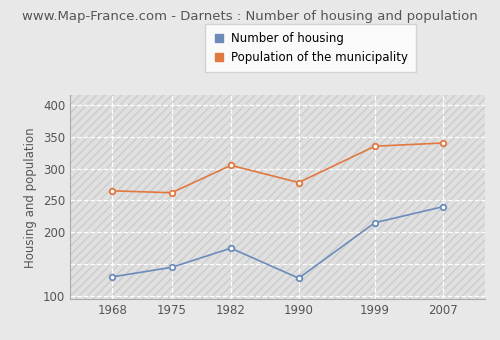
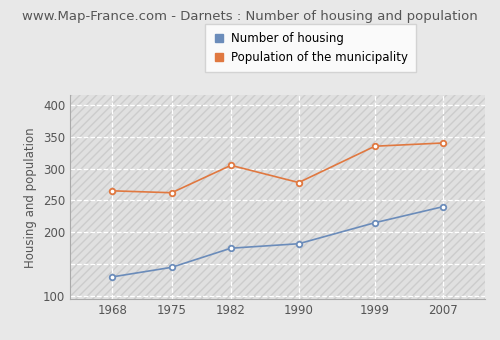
Number of housing/1990: 128 -> 182
